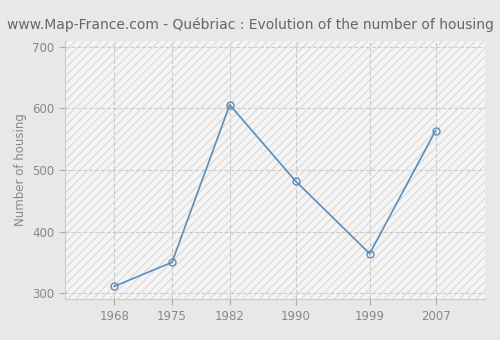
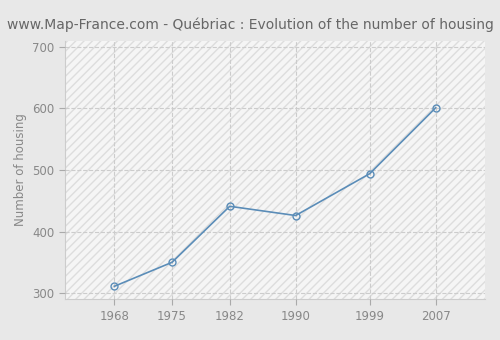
1982: 606 -> 441
1990: 482 -> 426
1999: 364 -> 494
2007: 564 -> 601
